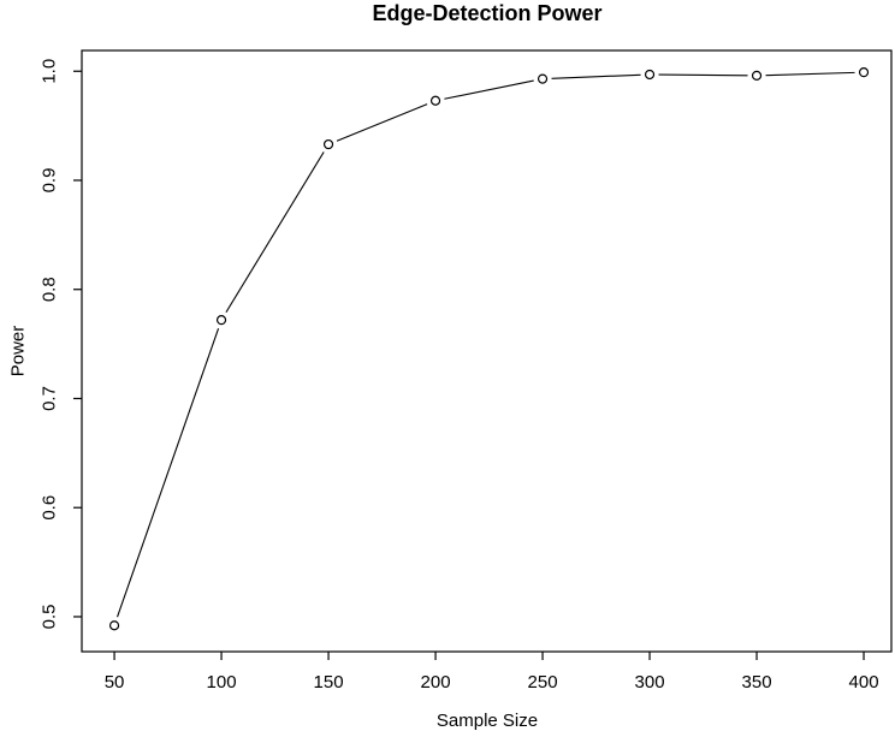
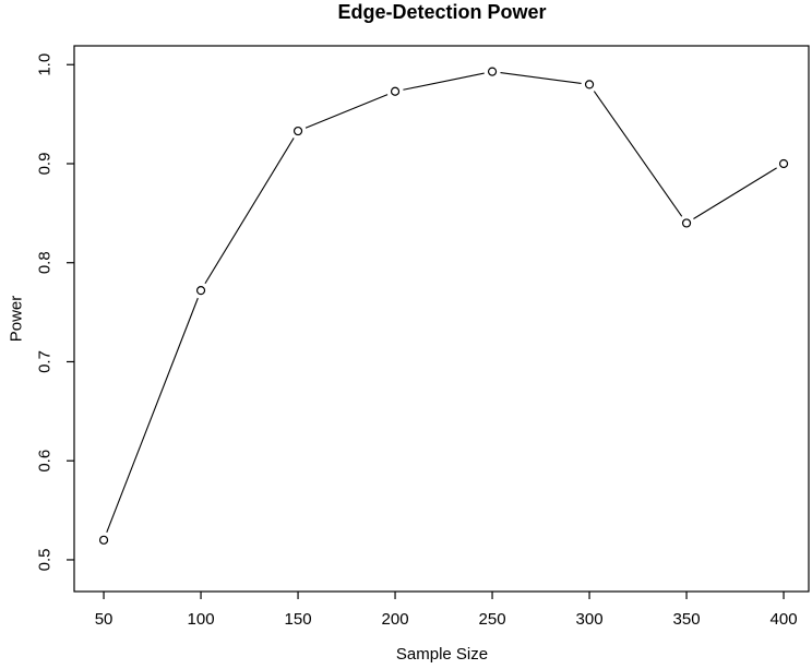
50: 0.49 -> 0.52
300: 1.00 -> 0.98
350: 1.00 -> 0.84
400: 1.00 -> 0.90
